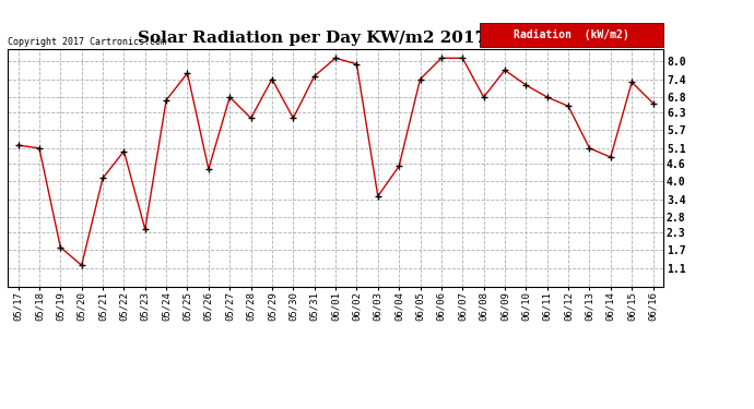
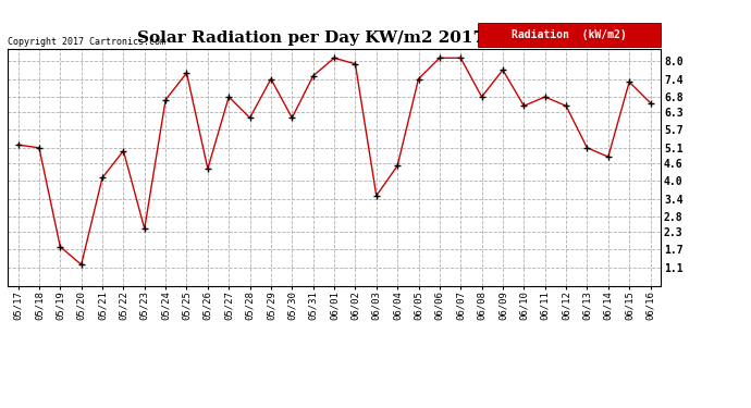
06/10: 7.2 -> 6.5
